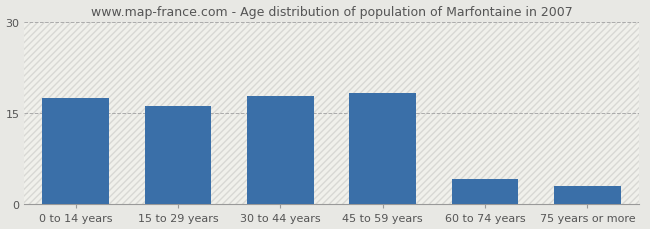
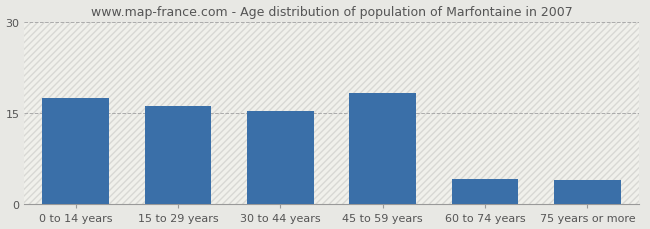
30 to 44 years: 17.8 -> 15.4
75 years or more: 3.0 -> 4.0
